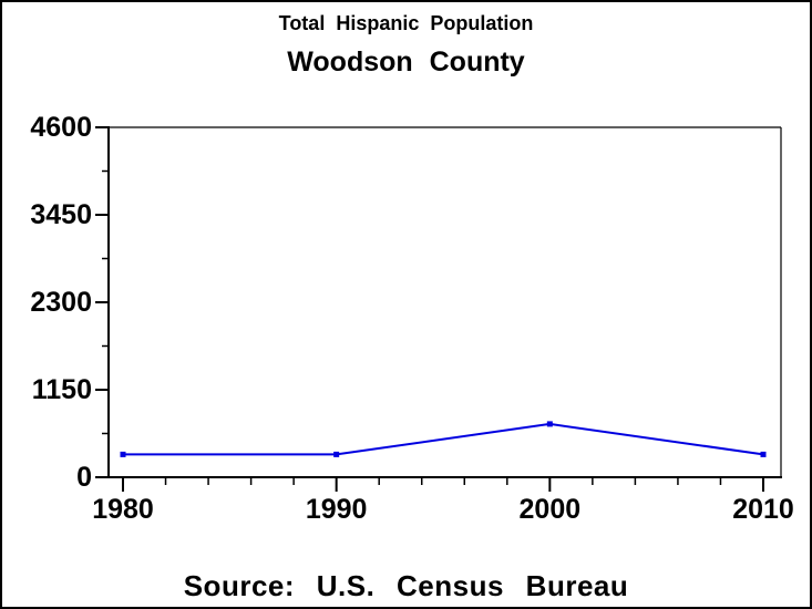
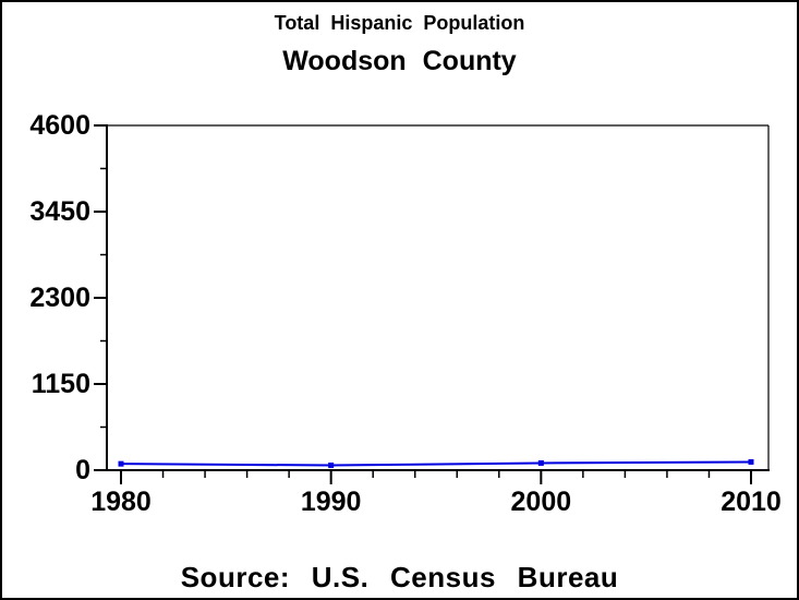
1980: 300 -> 100
1990: 300 -> 100
2000: 700 -> 100
2010: 300 -> 100
